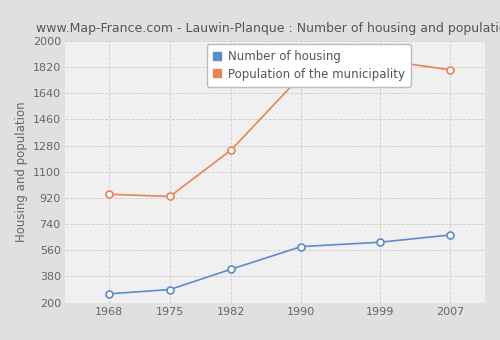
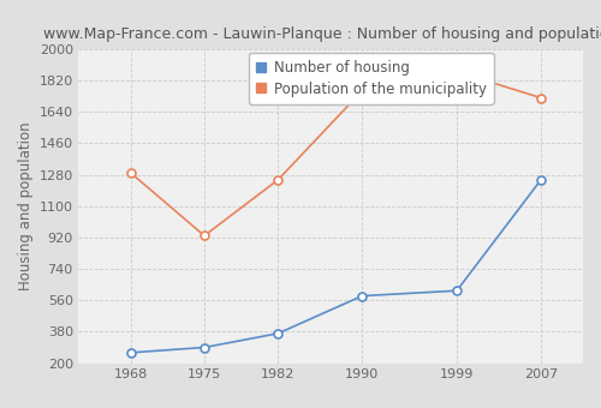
Population of the municipality/1968: 940 -> 1290
Number of housing/1982: 430 -> 370
Number of housing/2007: 660 -> 1250
Population of the municipality/2007: 1800 -> 1720
